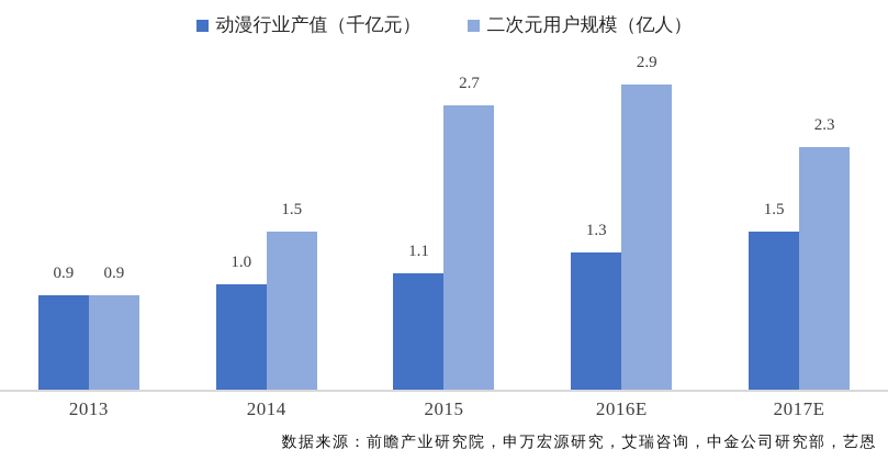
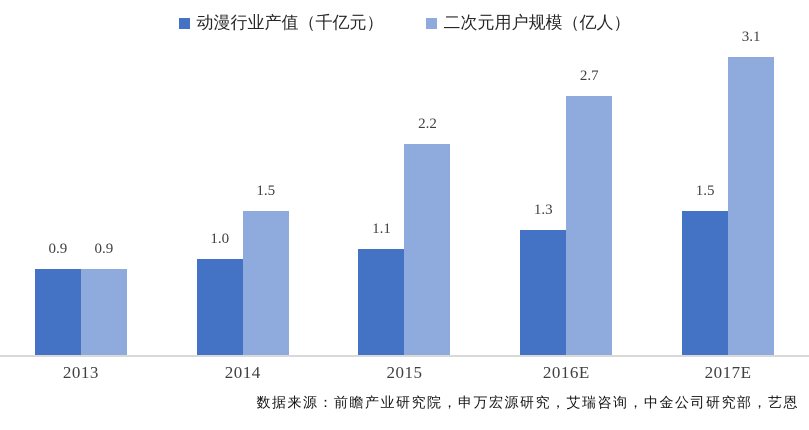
二次元用户规模（亿人）/2015: 2.7 -> 2.2
二次元用户规模（亿人）/2016E: 2.9 -> 2.7
二次元用户规模（亿人）/2017E: 2.3 -> 3.1
